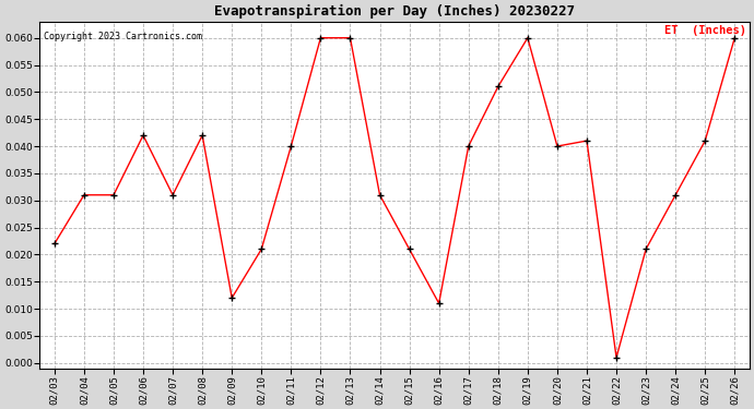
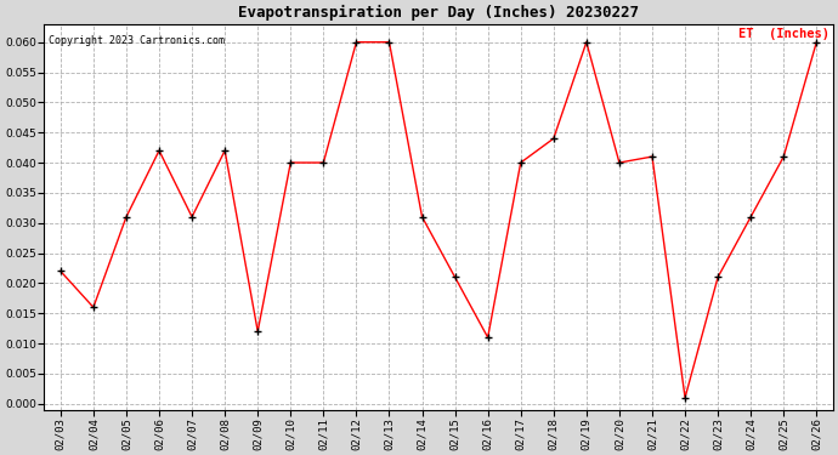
02/04: 0.031 -> 0.016
02/10: 0.021 -> 0.040
02/18: 0.051 -> 0.044
